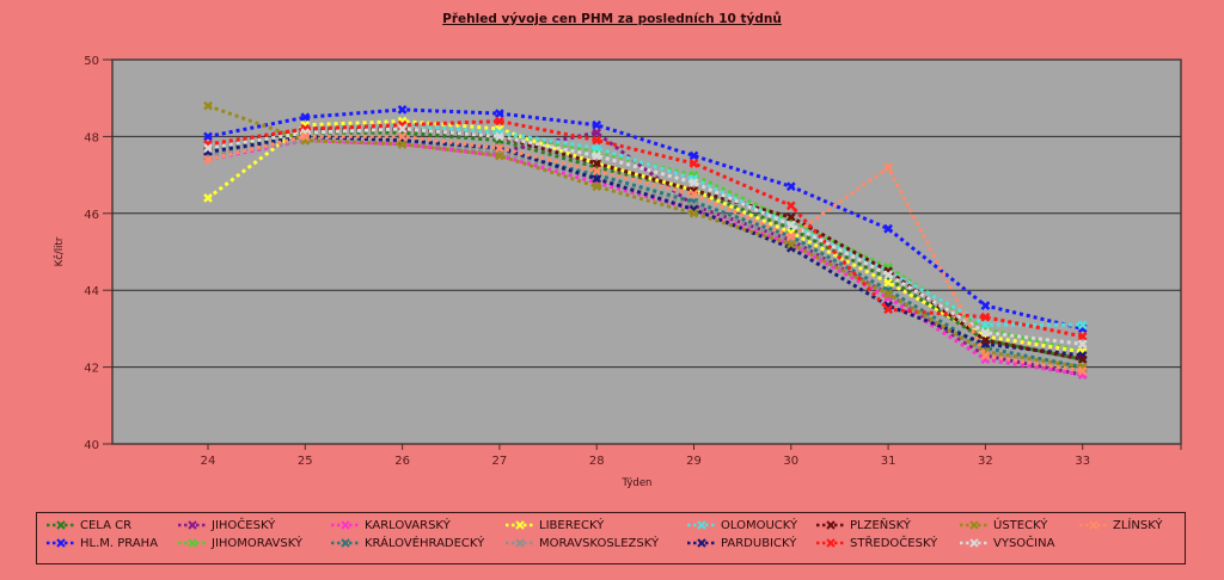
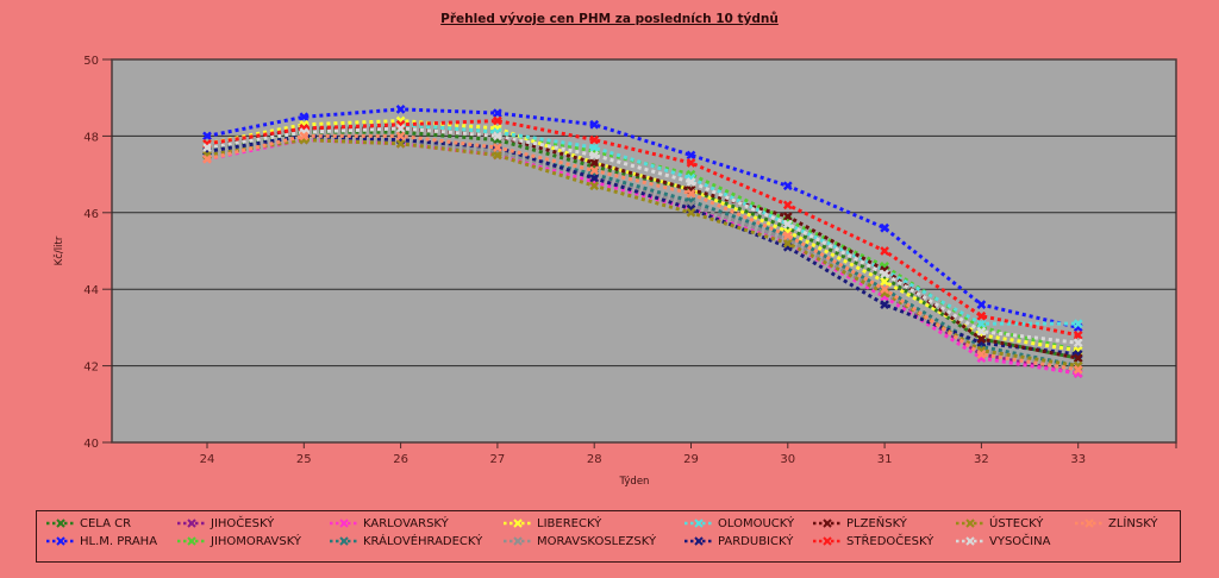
LIBERECKÝ/24: 46.4 -> 47.8
ÚSTECKÝ/24: 48.8 -> 47.5
JIHOČESKÝ/28: 48.1 -> 46.9
STŘEDOČESKÝ/31: 43.5 -> 45.0
ZLÍNSKÝ/31: 47.2 -> 44.0
